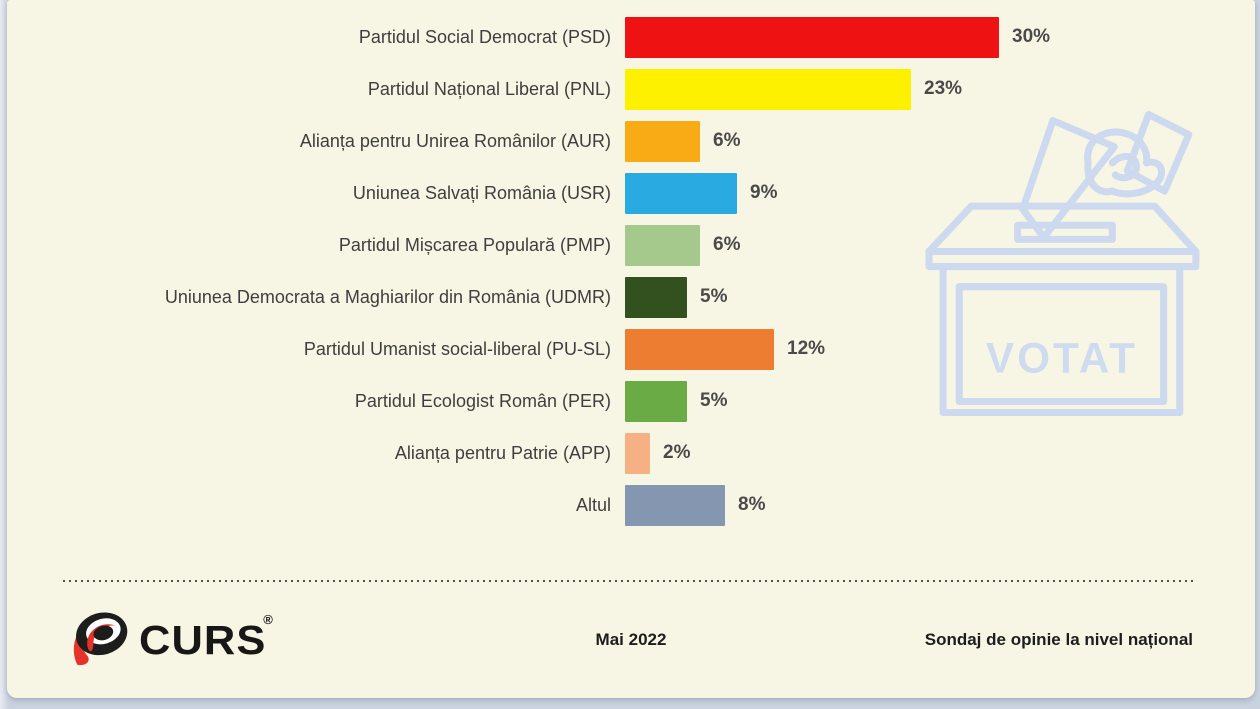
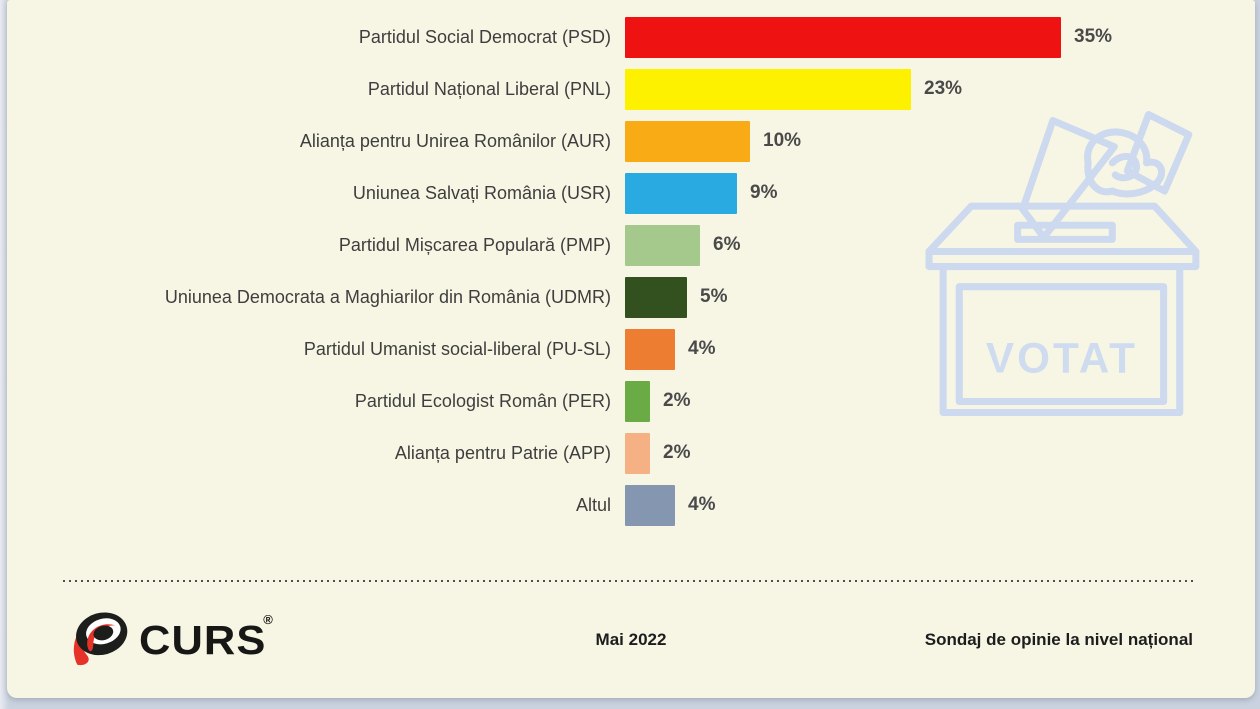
Partidul Social Democrat (PSD): 30% -> 35%
Alianța pentru Unirea Românilor (AUR): 6% -> 10%
Partidul Umanist social-liberal (PU-SL): 12% -> 4%
Partidul Ecologist Român (PER): 5% -> 2%
Altul: 8% -> 4%
